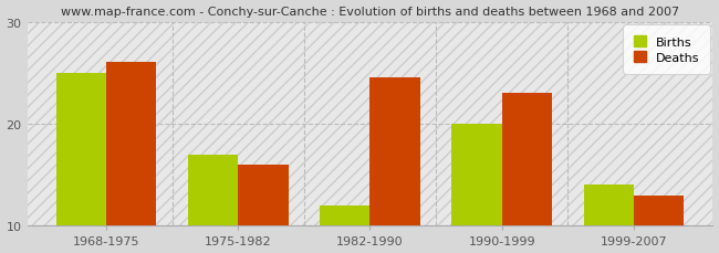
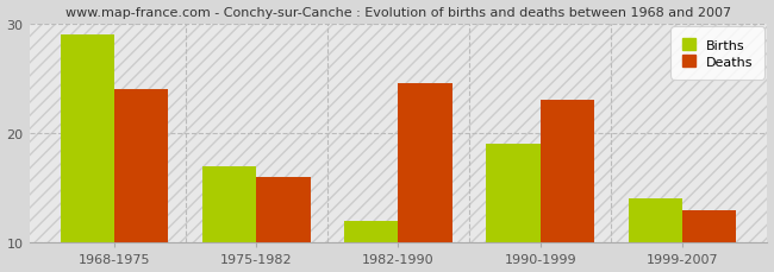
Births/1968-1975: 25 -> 29
Deaths/1968-1975: 26.0 -> 24.0
Births/1990-1999: 20 -> 19
